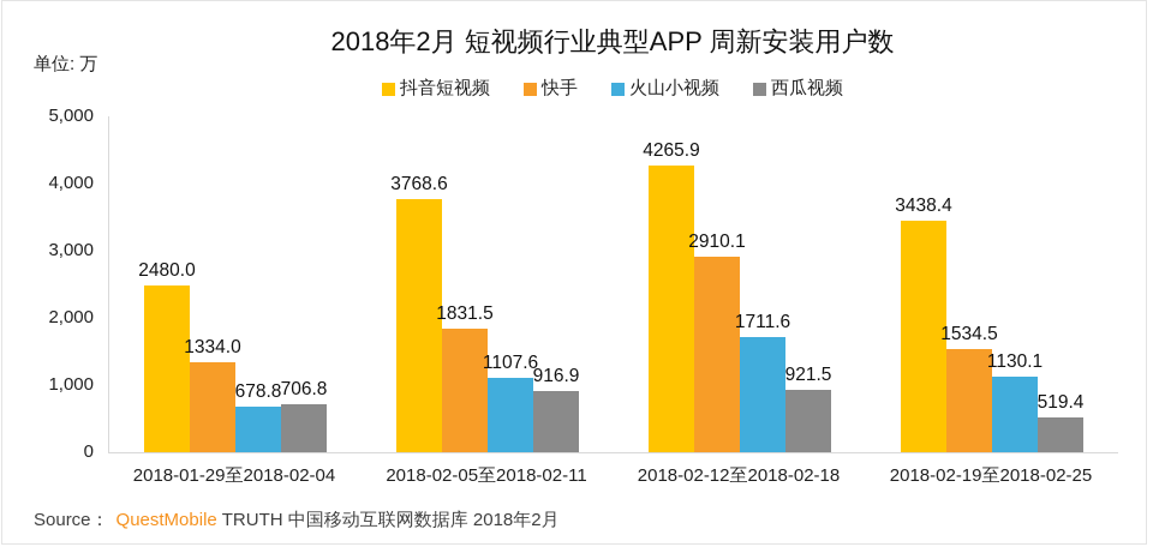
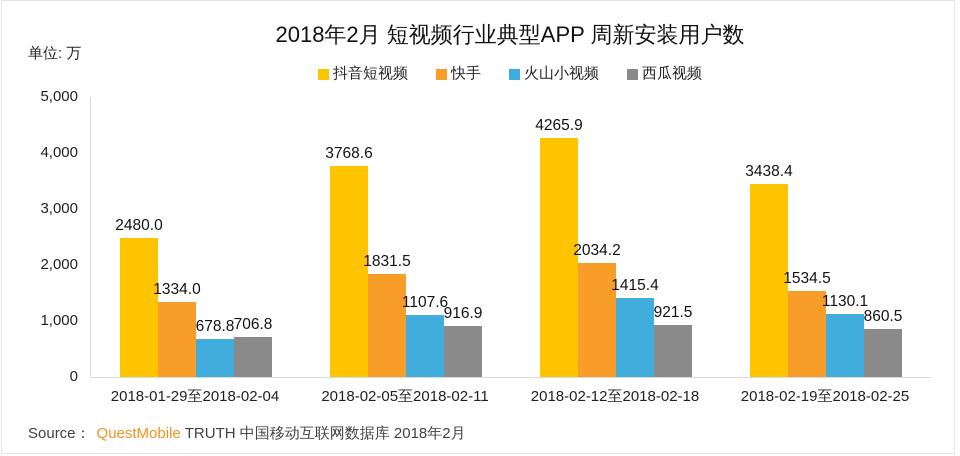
快手/2018-02-12至2018-02-18: 2910.1 -> 2034.2
火山小视频/2018-02-12至2018-02-18: 1711.6 -> 1415.4
西瓜视频/2018-02-19至2018-02-25: 519.4 -> 860.5
